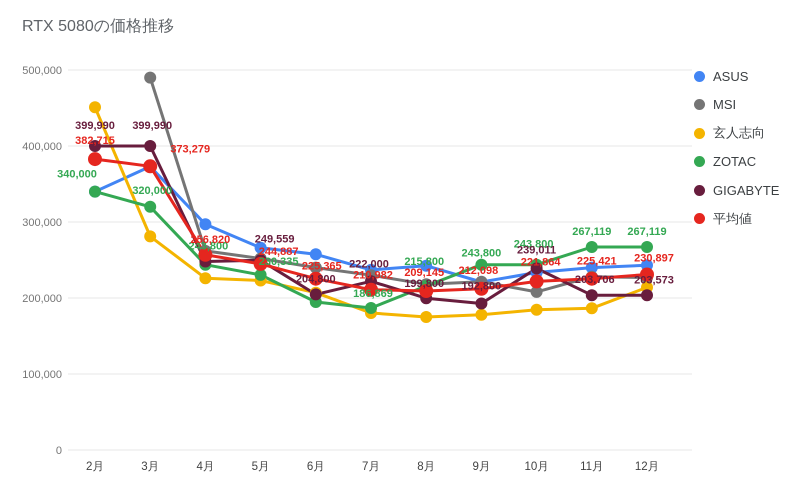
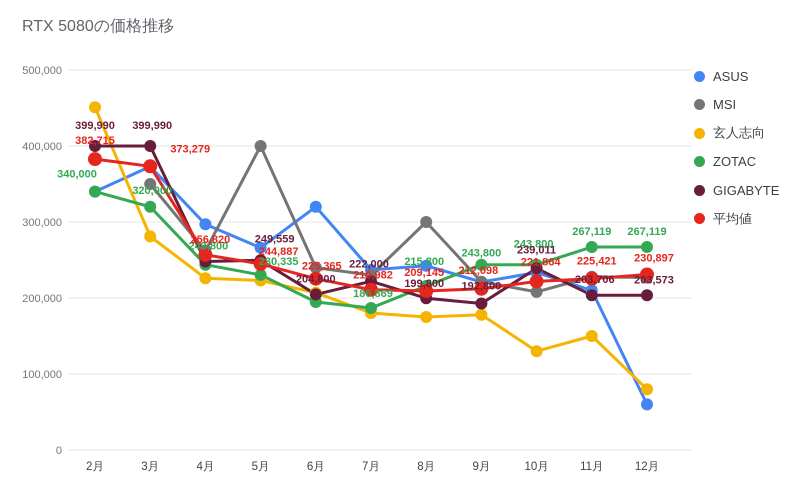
MSI/3月: 490000 -> 350000
MSI/5月: 250000 -> 400000
ASUS/6月: 260000 -> 320000
MSI/8月: 220000 -> 300000
玄人志向/10月: 180000 -> 130000
ASUS/11月: 240000 -> 210000
玄人志向/11月: 190000 -> 150000
ASUS/12月: 240000 -> 60000
玄人志向/12月: 210000 -> 80000
